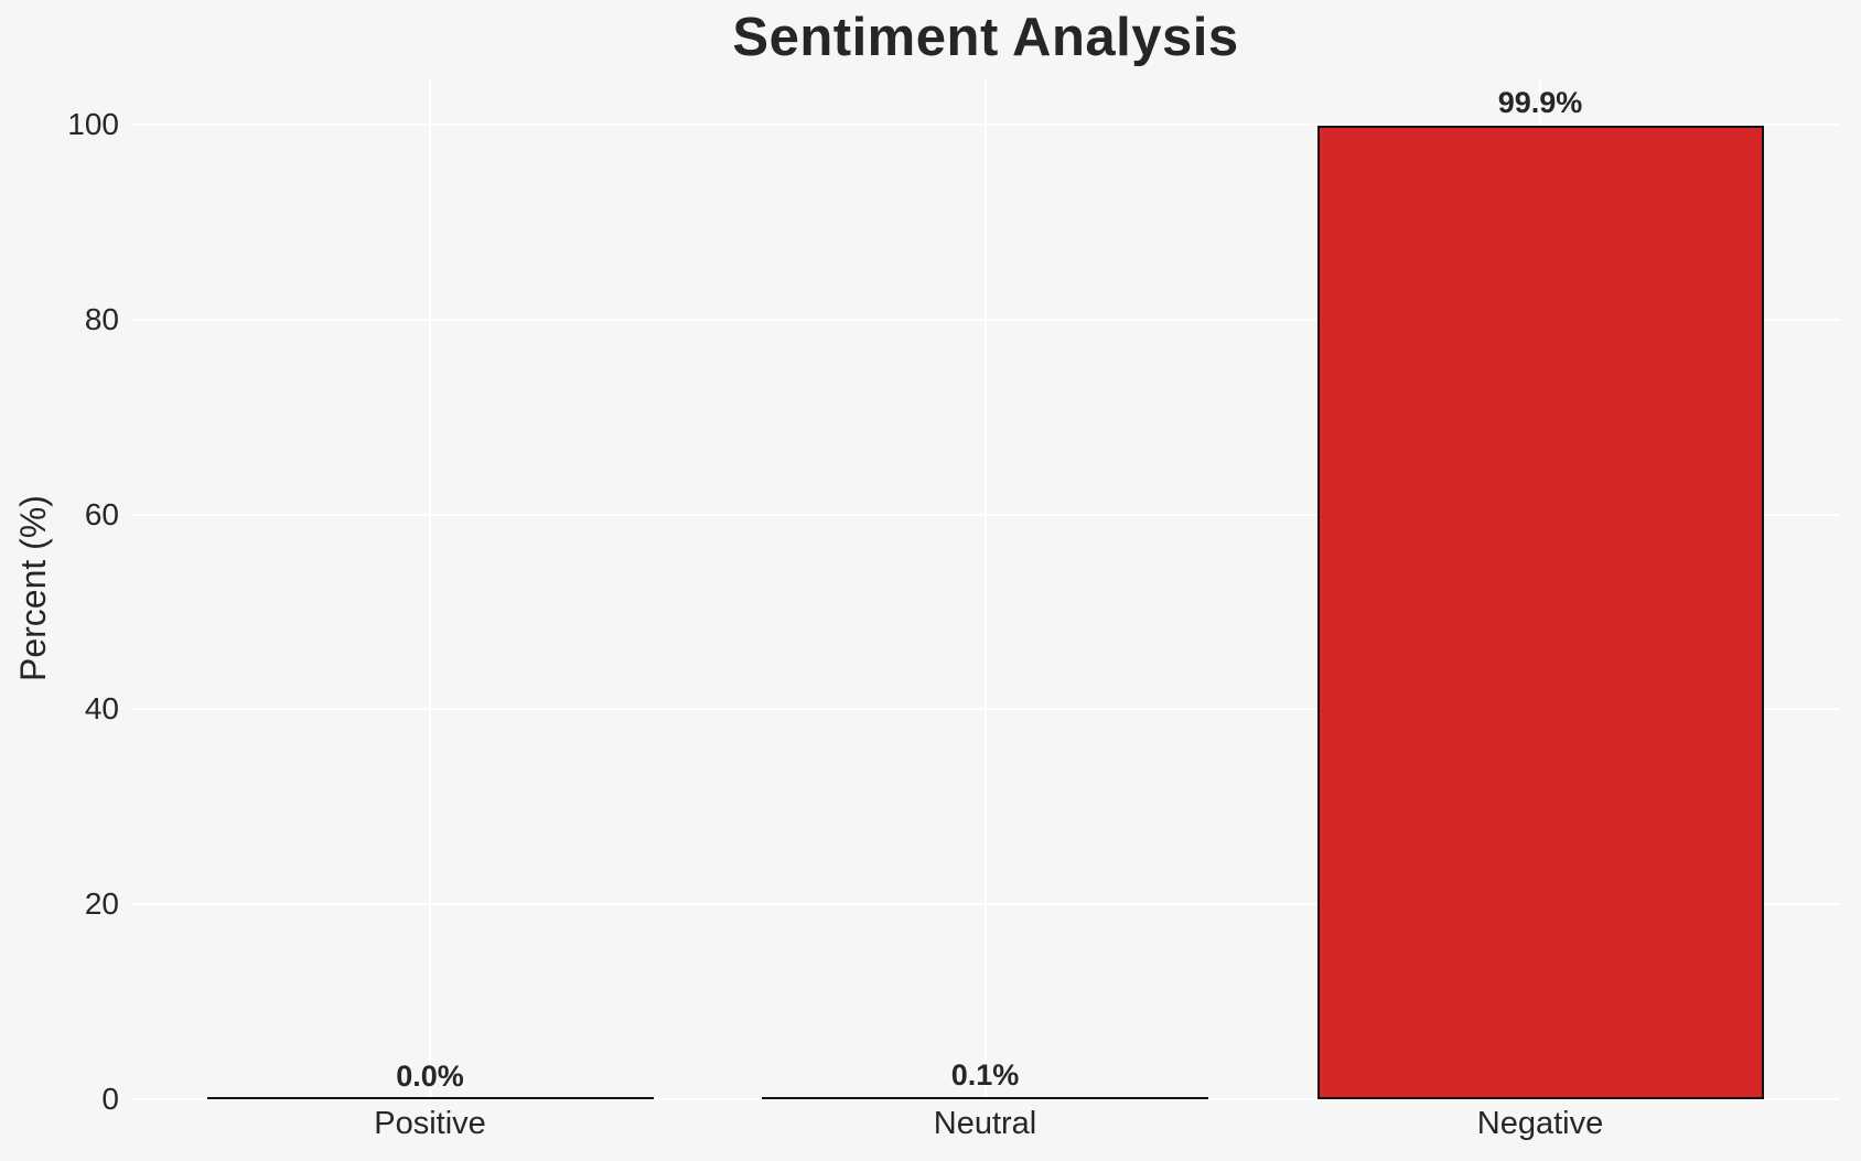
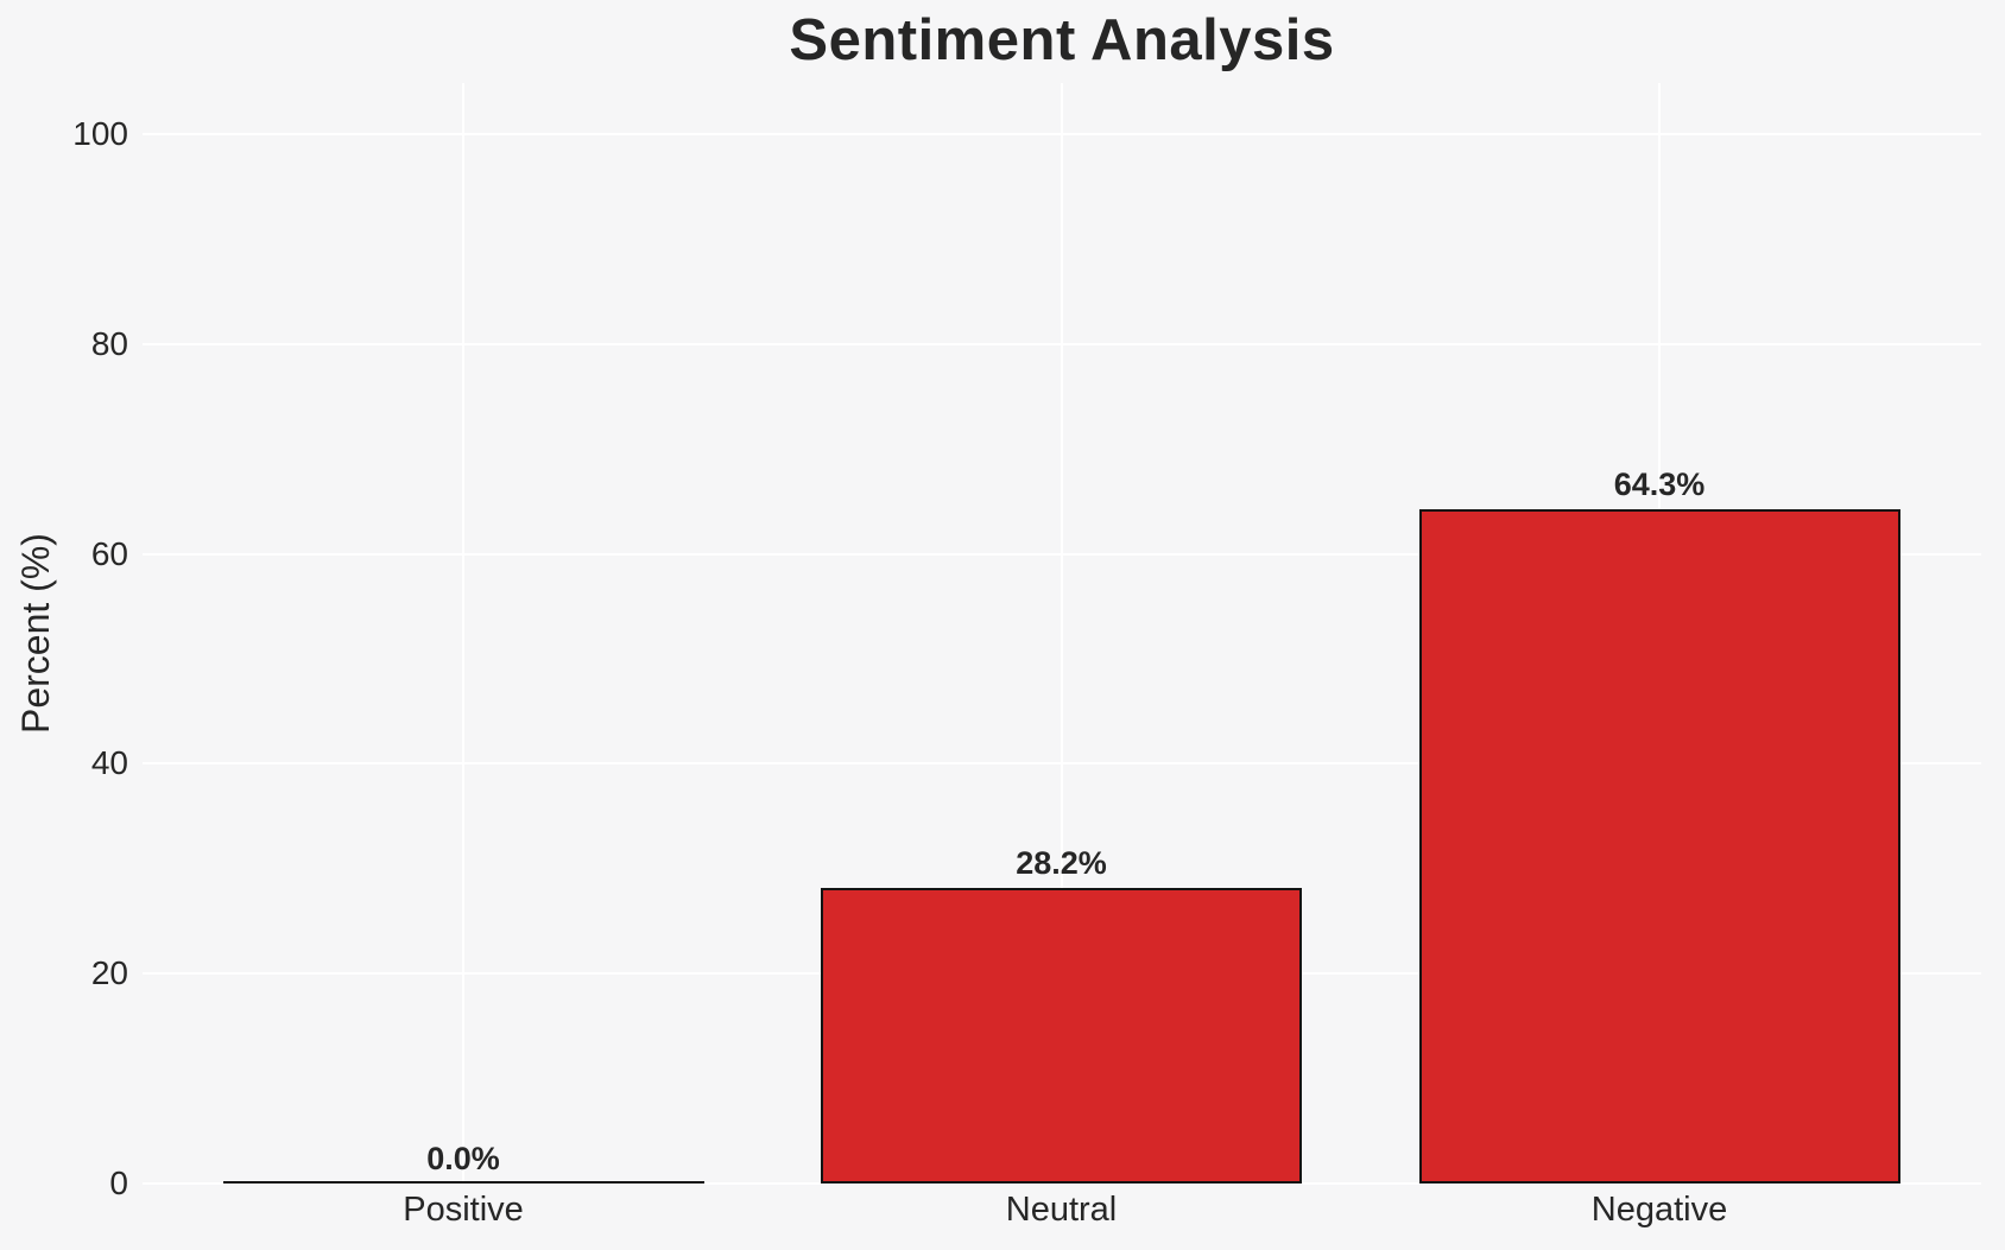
Neutral: 0.1% -> 28.2%
Negative: 99.9% -> 64.3%
